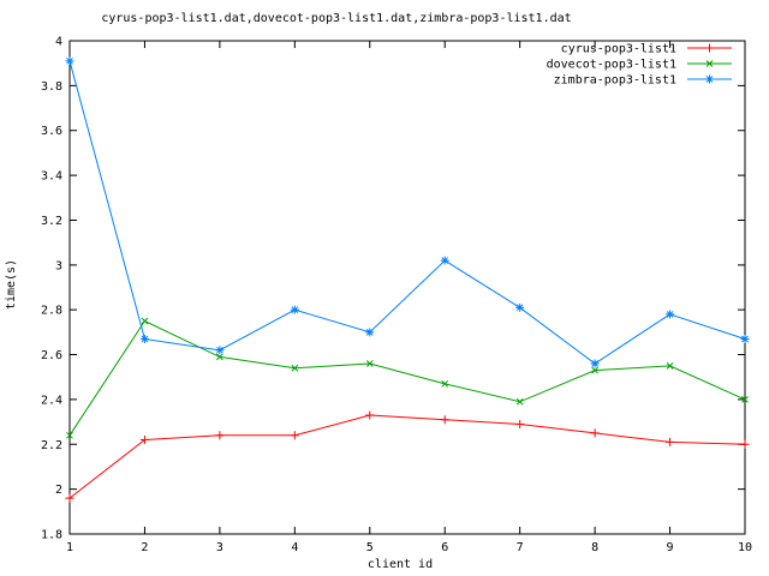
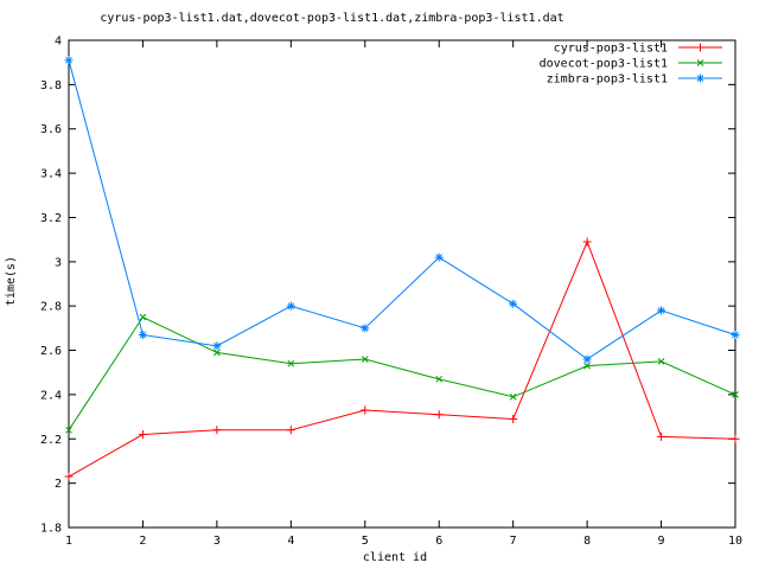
cyrus-pop3-list1/1: 1.96 -> 2.03
cyrus-pop3-list1/8: 2.25 -> 3.09
